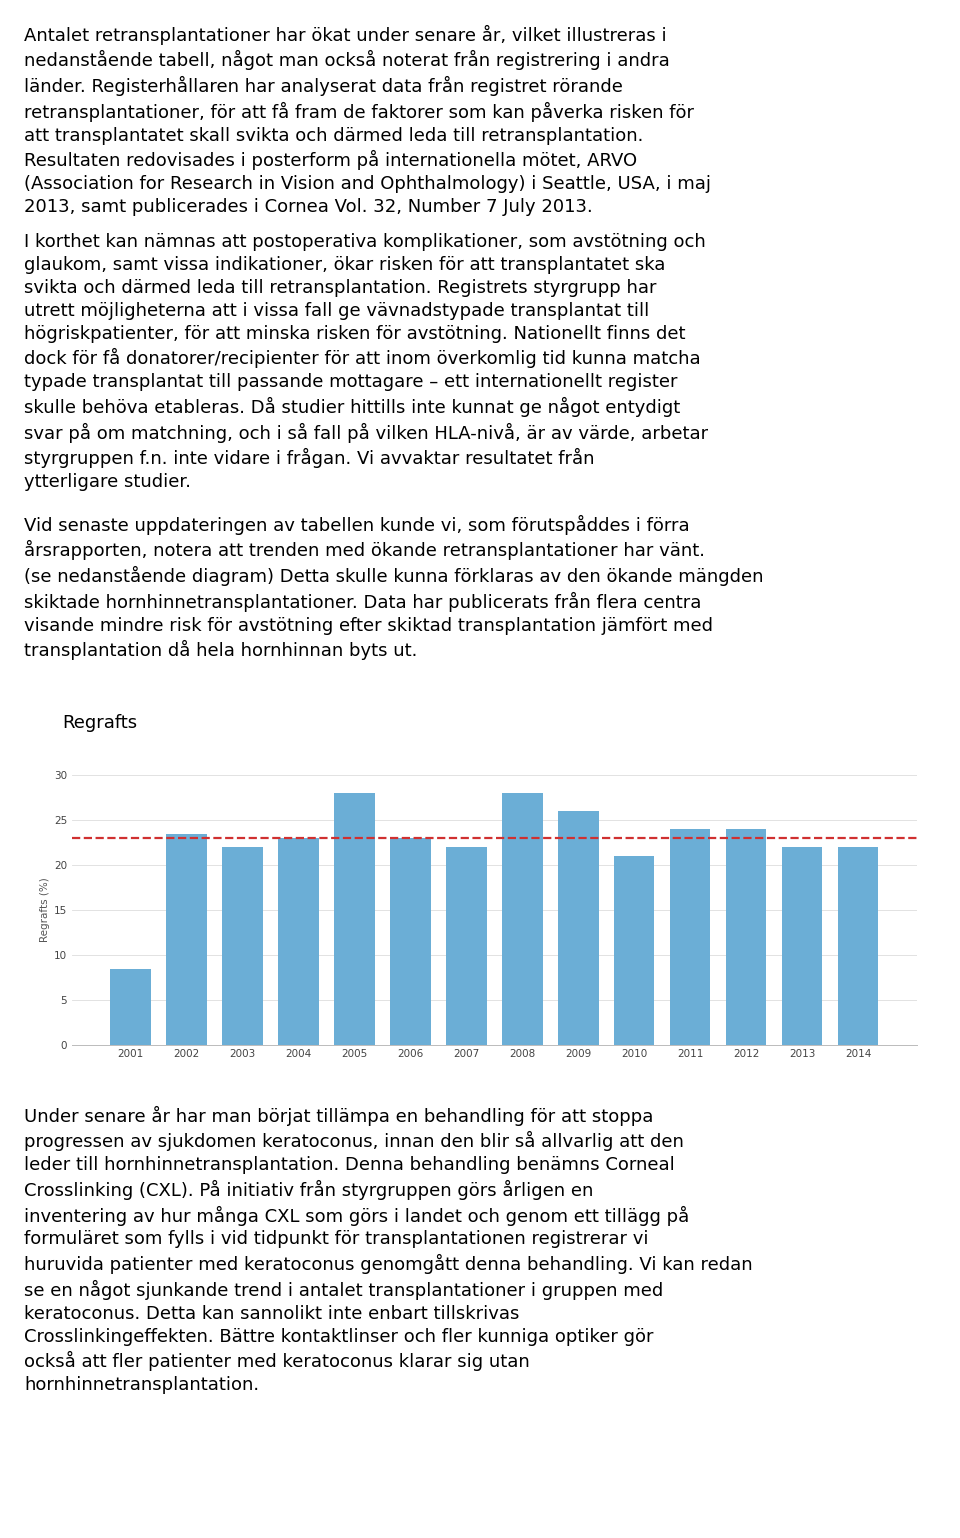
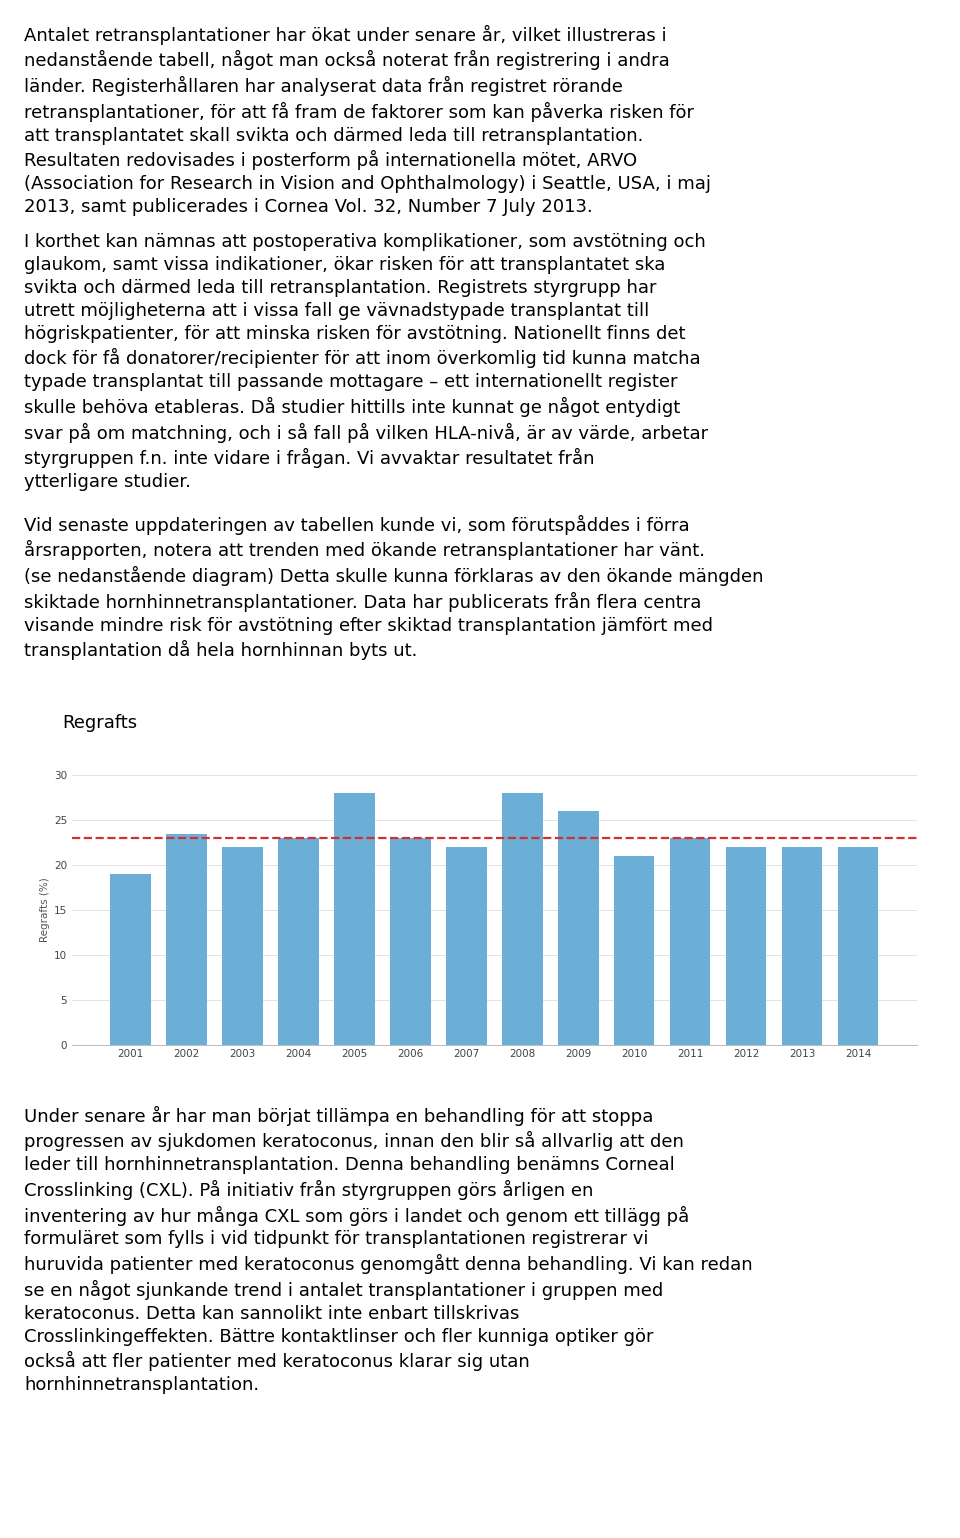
2001: 8.4 -> 19.0
2011: 24.0 -> 23.0
2012: 24.0 -> 22.0
